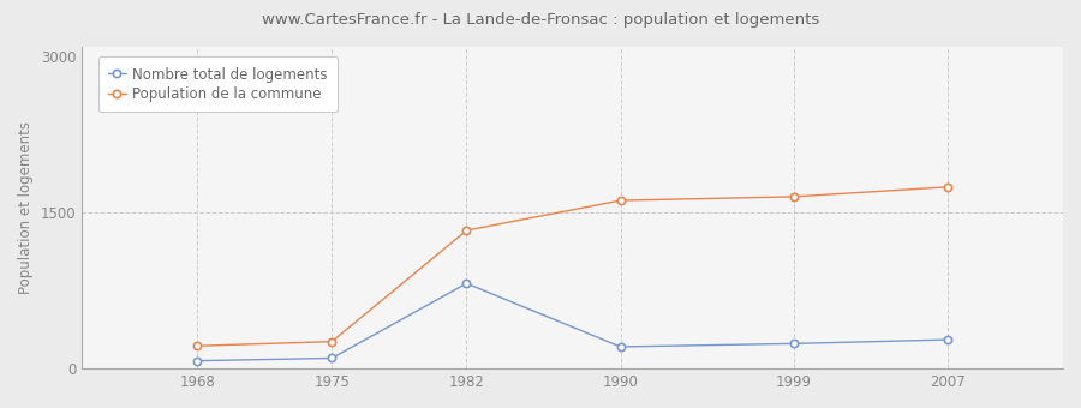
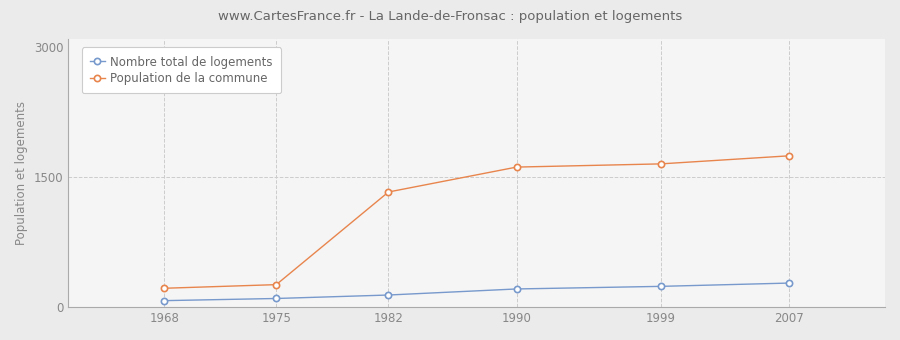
Nombre total de logements/1982: 820 -> 140
